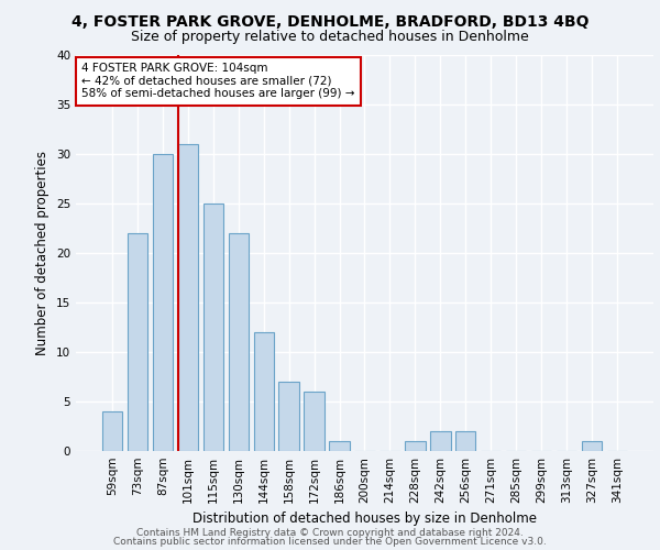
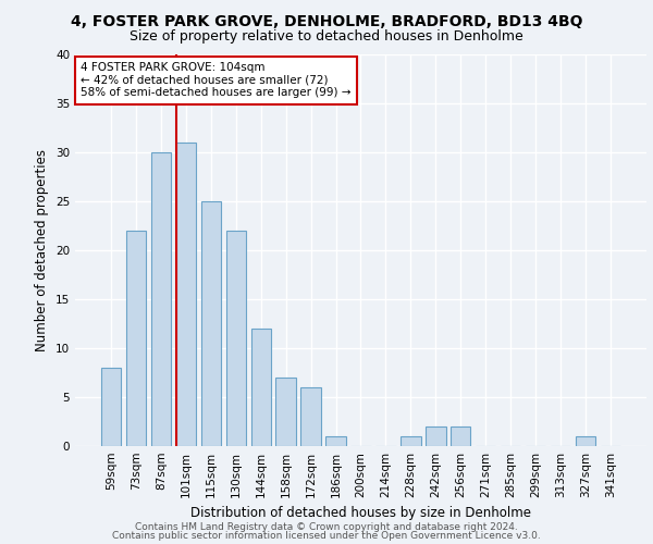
59sqm: 4 -> 8
